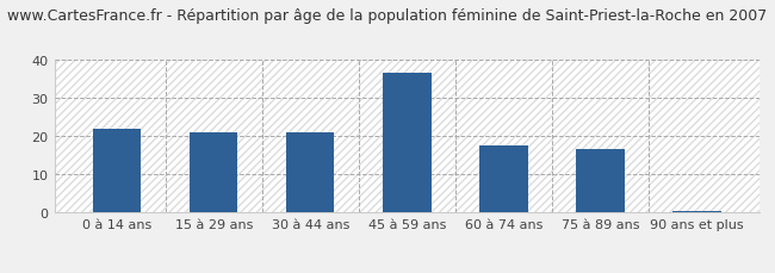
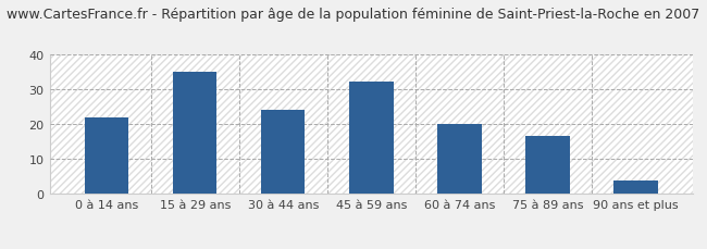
15 à 29 ans: 21.0 -> 35.0
30 à 44 ans: 21.0 -> 24.0
45 à 59 ans: 36.5 -> 32.0
60 à 74 ans: 17.5 -> 20.0
90 ans et plus: 0.5 -> 4.0
